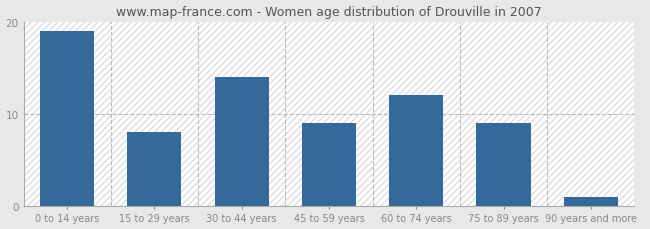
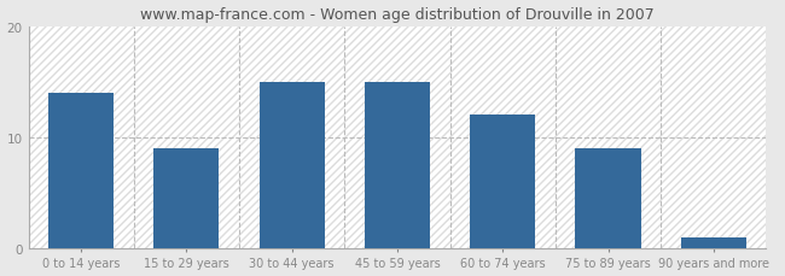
0 to 14 years: 19 -> 14
15 to 29 years: 8 -> 9
30 to 44 years: 14 -> 15
45 to 59 years: 9 -> 15
